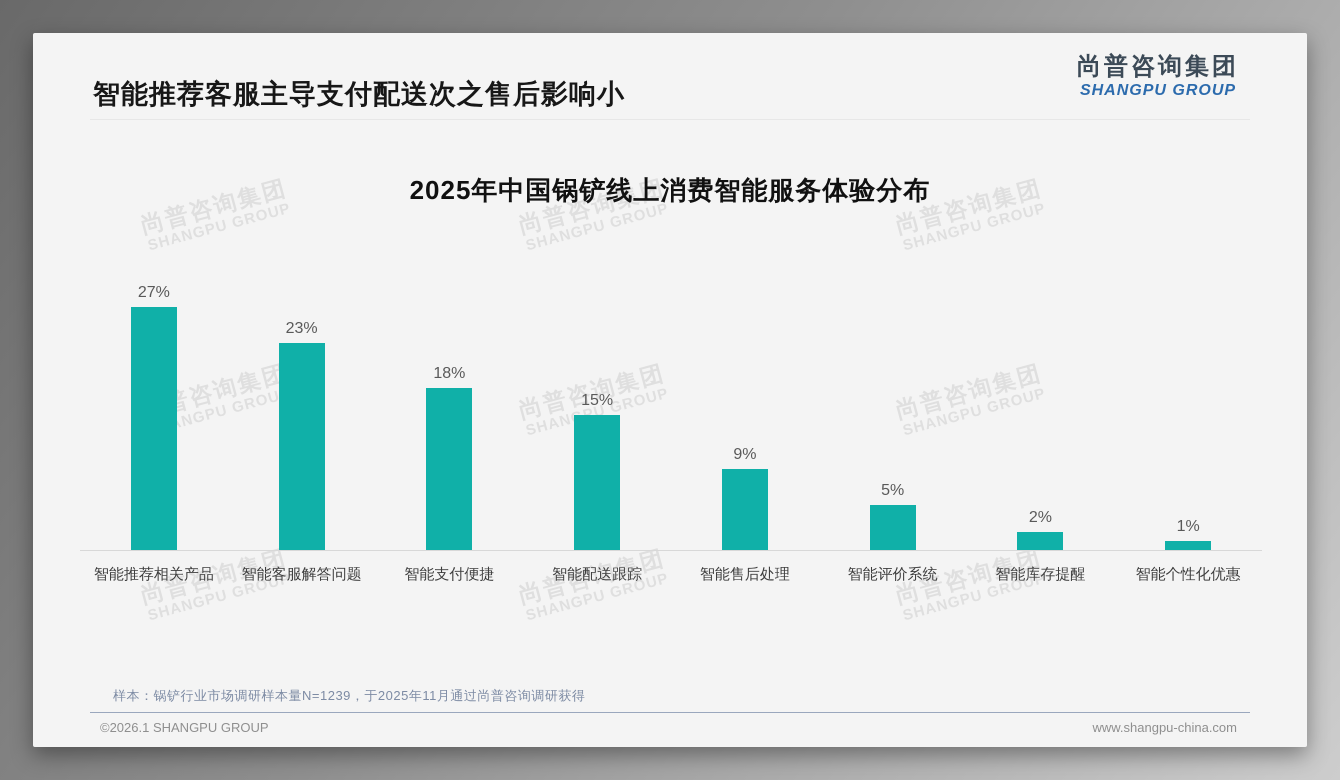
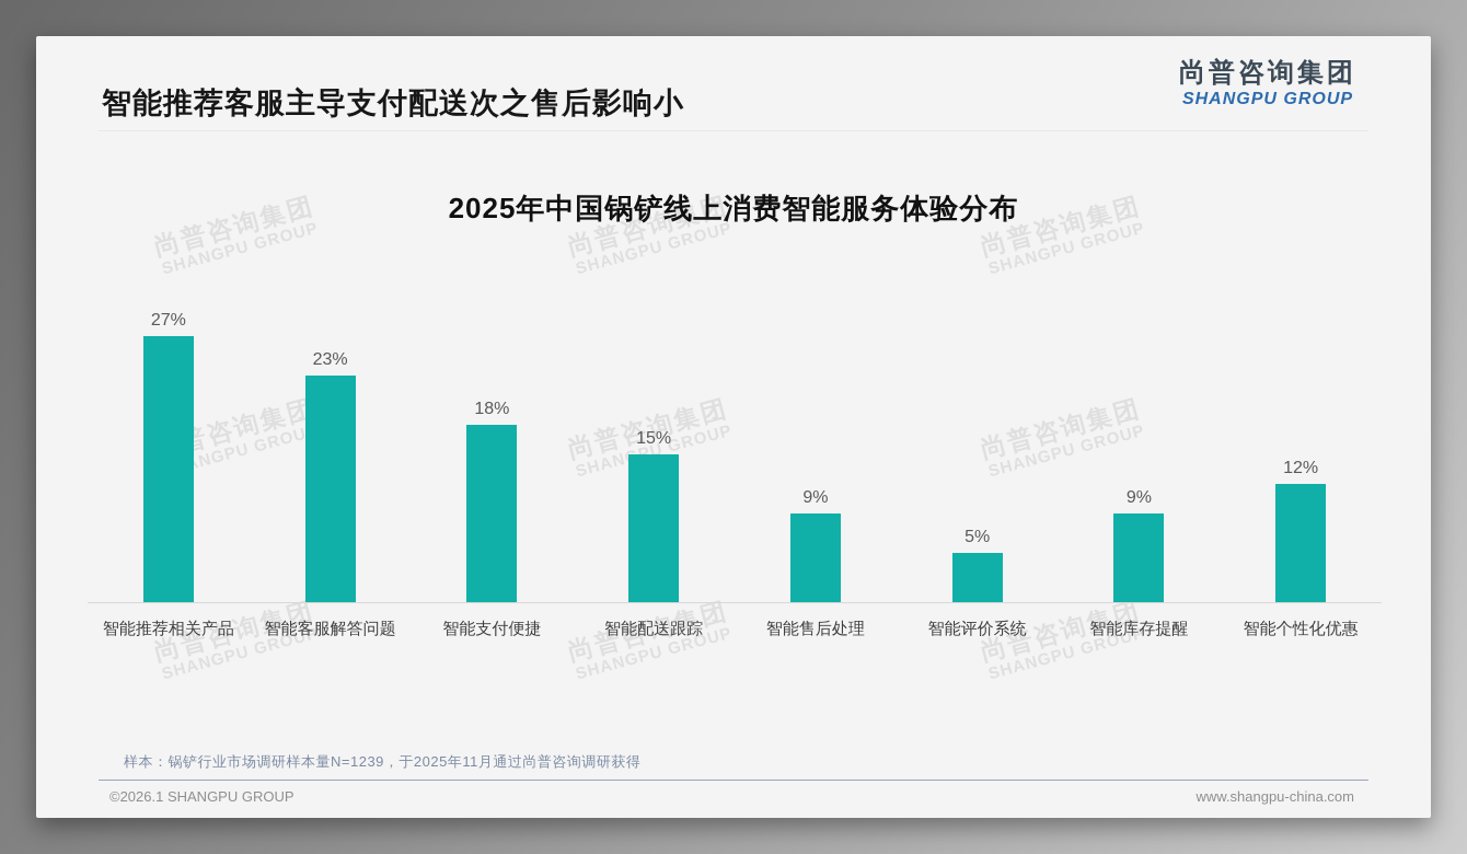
智能库存提醒: 2% -> 9%
智能个性化优惠: 1% -> 12%
